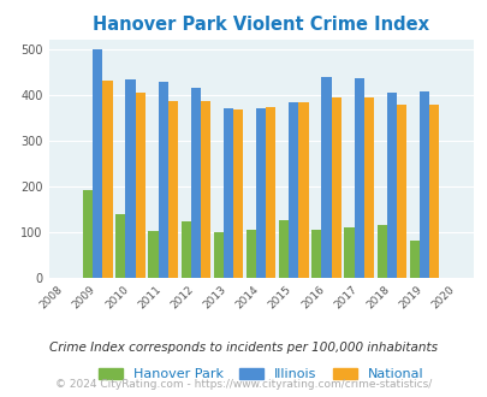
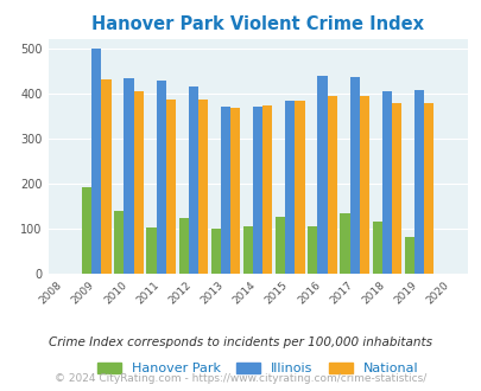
Hanover Park/2017: 110 -> 135
